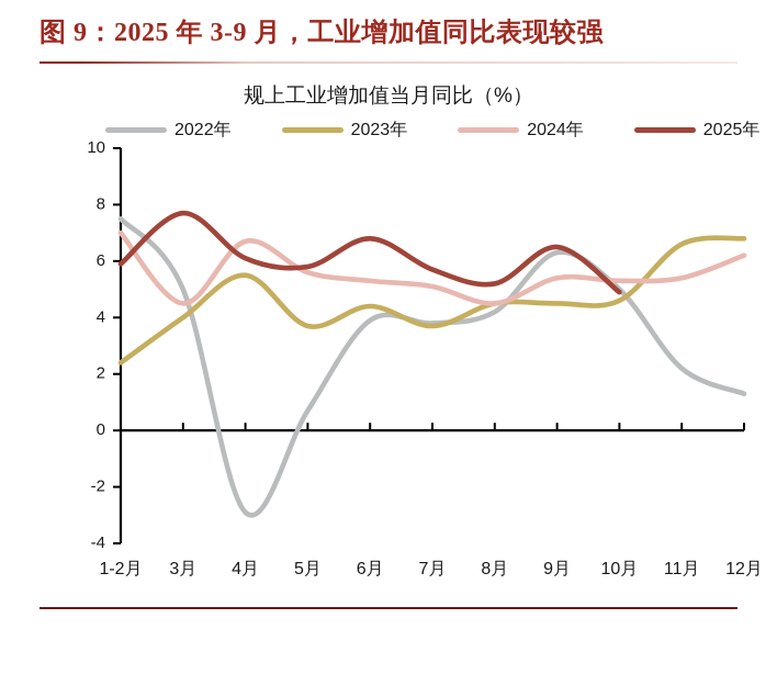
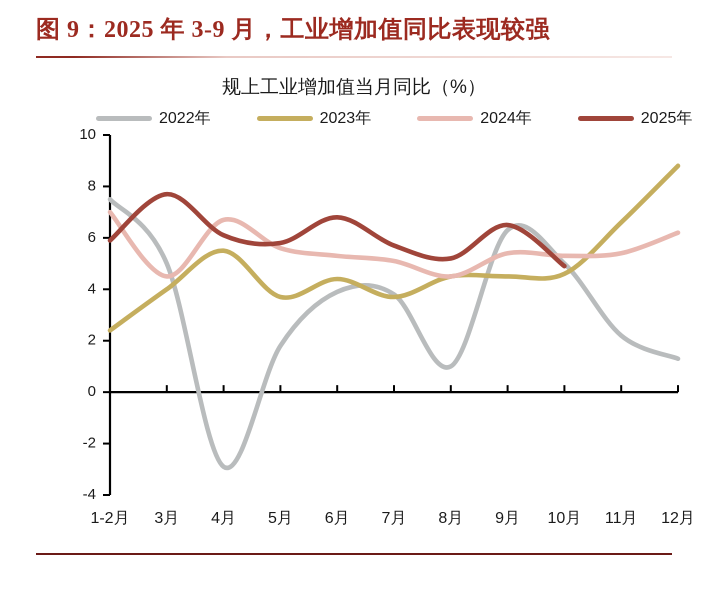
2022年/5月: 0.7 -> 1.8
2022年/8月: 4.2 -> 1.0
2023年/12月: 6.8 -> 8.8
